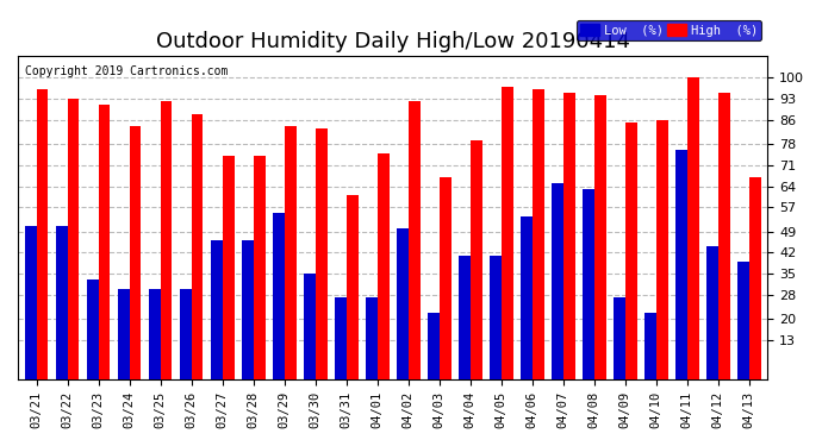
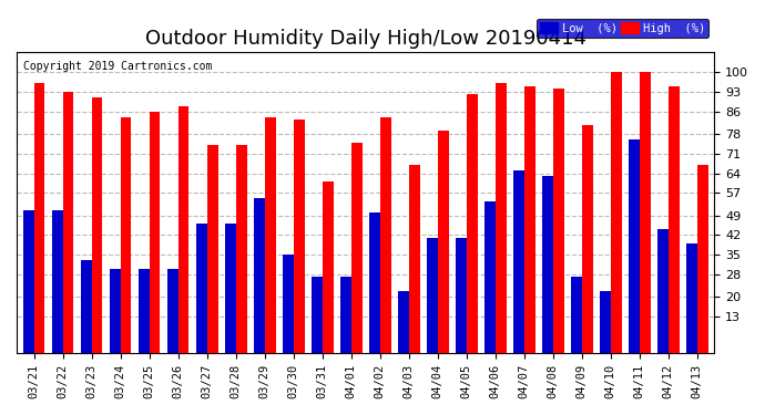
High (%)/03/25: 92 -> 86
High (%)/04/02: 92 -> 84
High (%)/04/05: 97 -> 92
High (%)/04/09: 85 -> 81
High (%)/04/10: 86 -> 100
